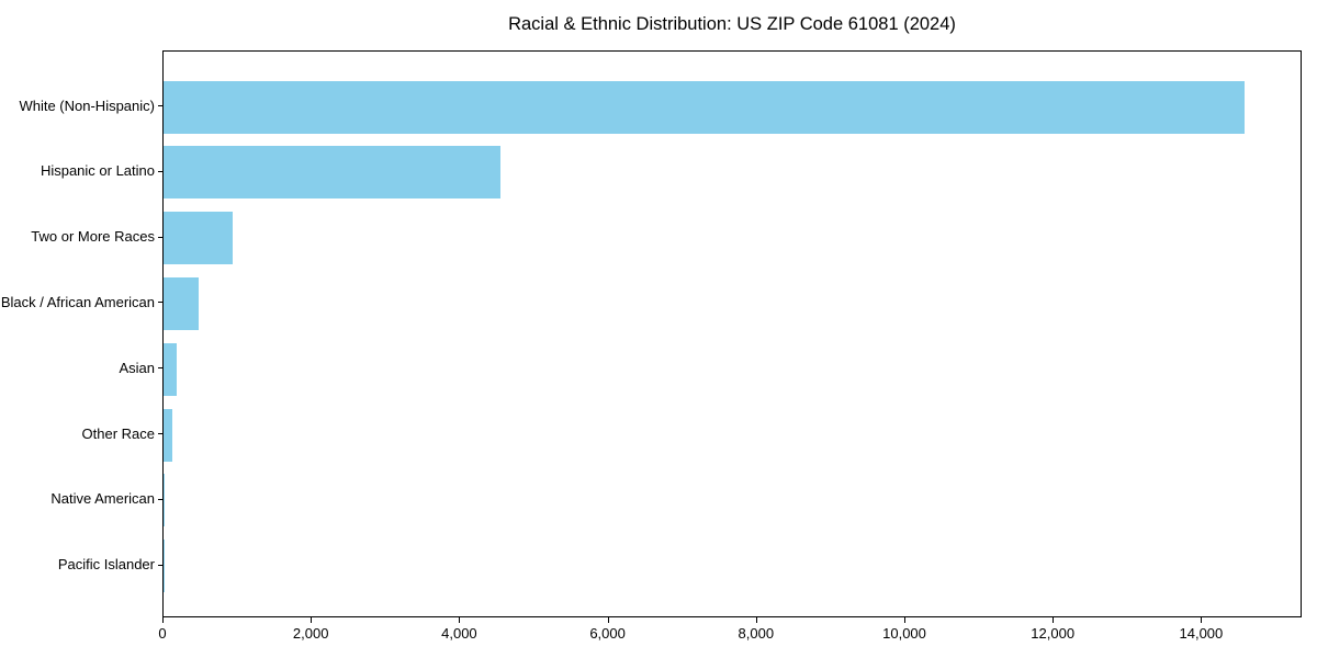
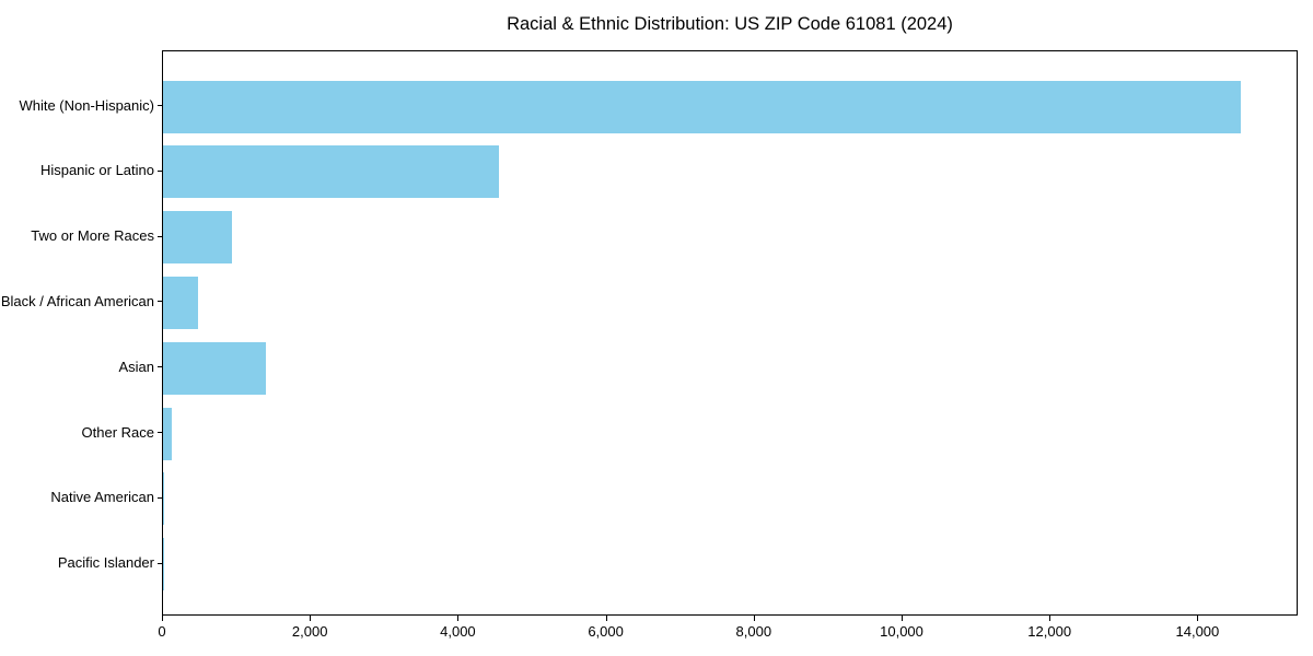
Asian: 200 -> 1400
